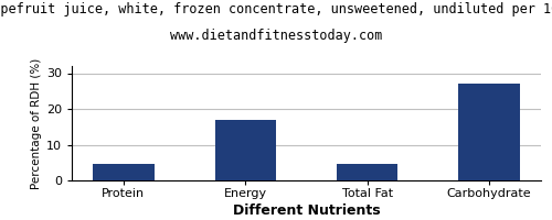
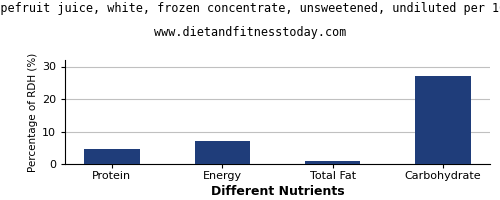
Energy: 17.0 -> 7.0
Total Fat: 4.5 -> 1.0
